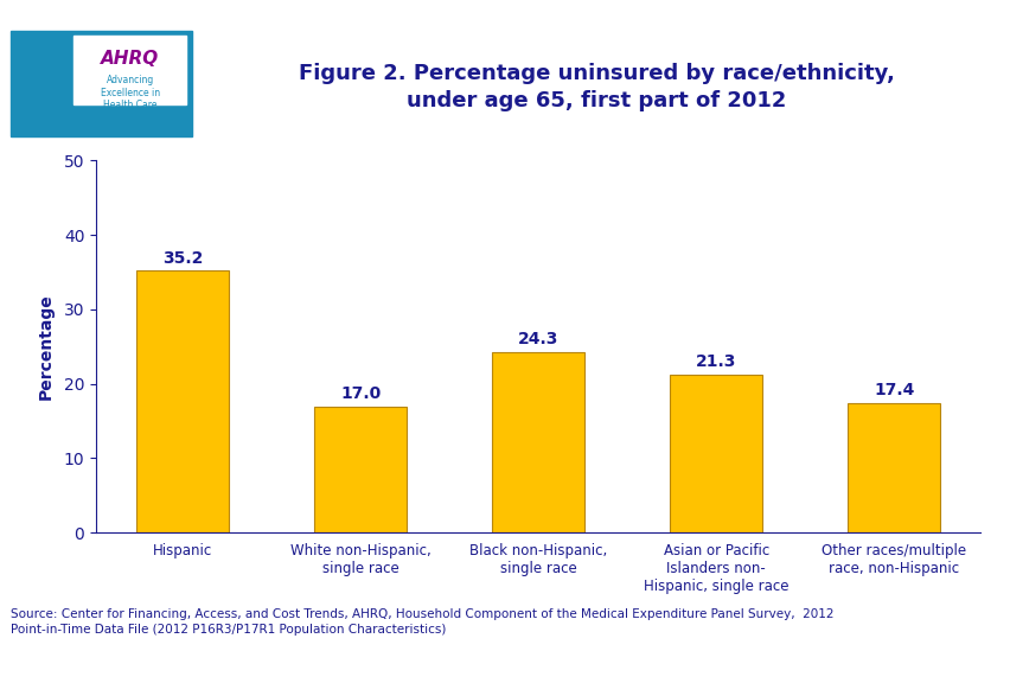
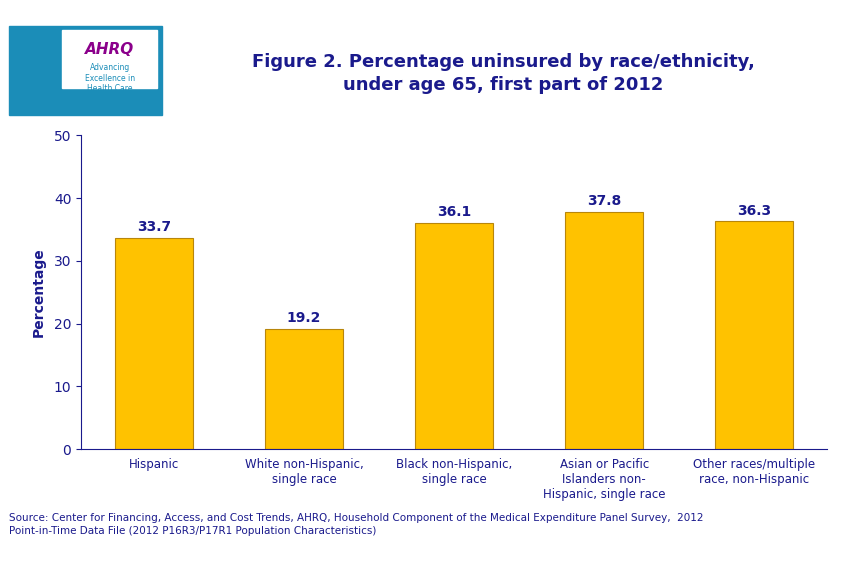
Hispanic: 35.2 -> 33.7
White non-Hispanic, single race: 17.0 -> 19.2
Black non-Hispanic, single race: 24.3 -> 36.1
Asian or Pacific Islanders non- Hispanic, single race: 21.3 -> 37.8
Other races/multiple race, non-Hispanic: 17.4 -> 36.3
